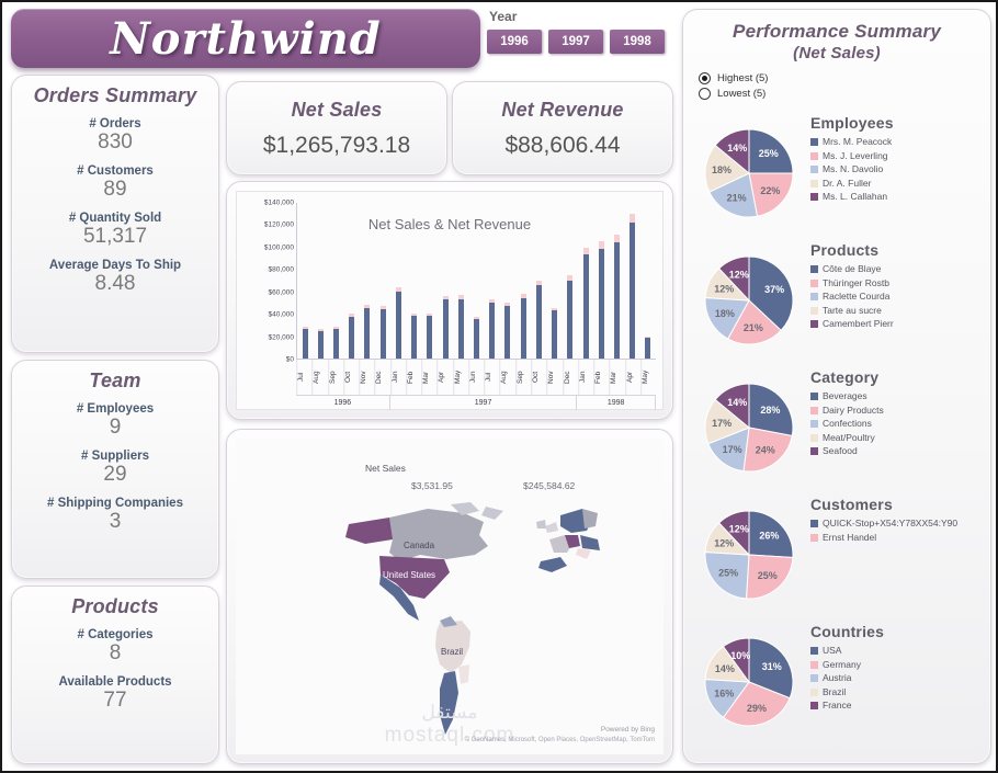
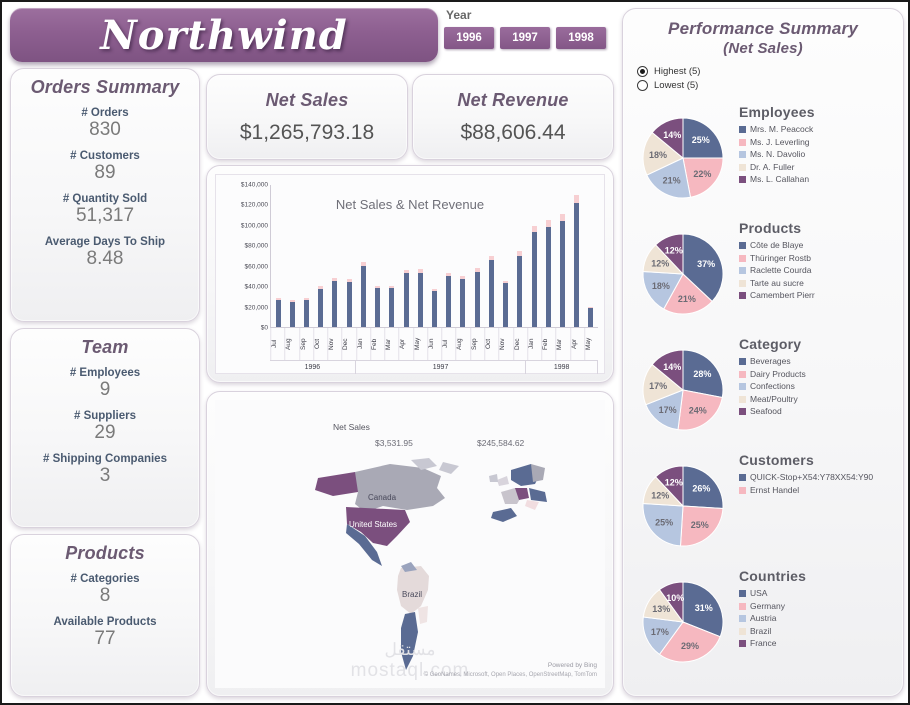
Countries/Austria: 16% -> 17%
Countries/Brazil: 14% -> 13%
